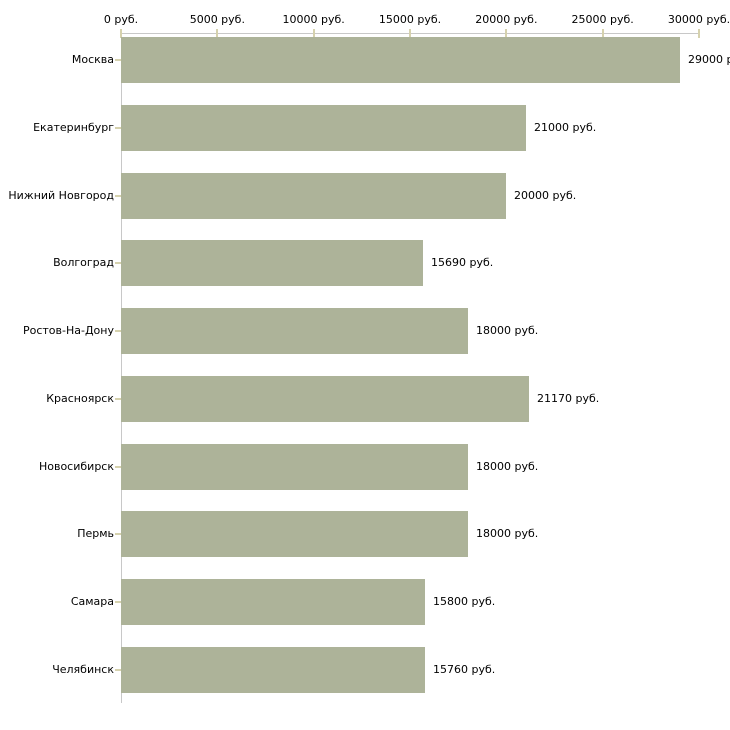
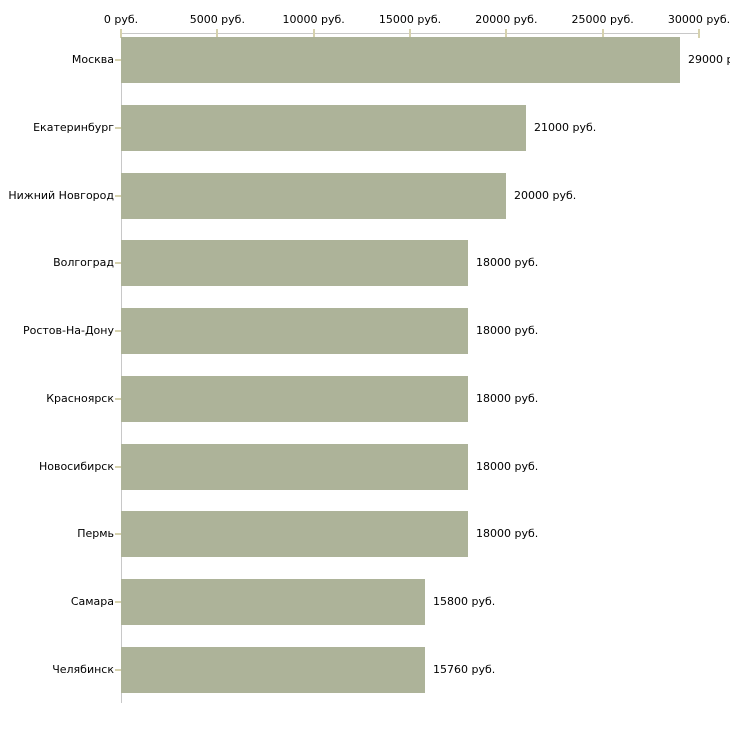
Волгоград: 15690 -> 18000
Красноярск: 21170 -> 18000
